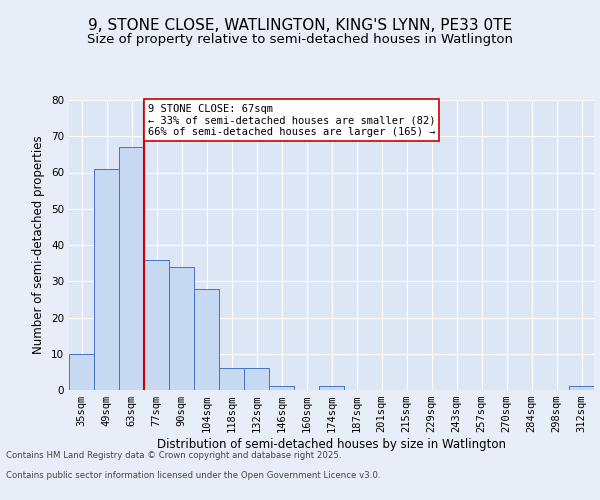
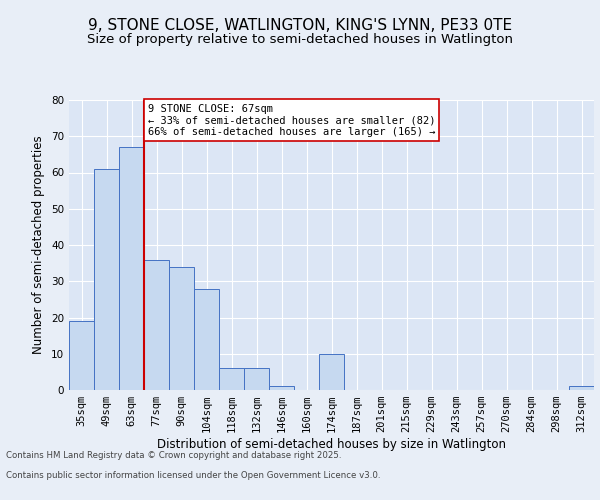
35sqm: 10 -> 19
174sqm: 1 -> 10
